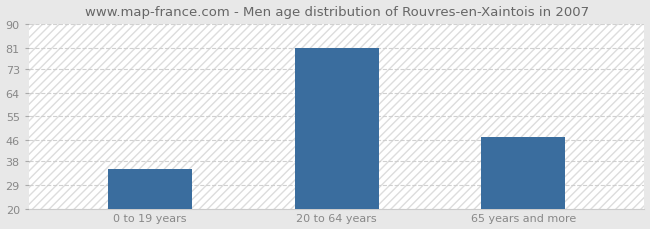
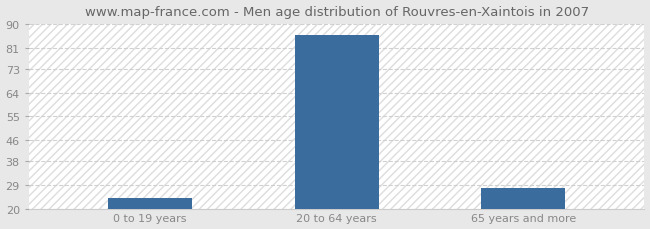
0 to 19 years: 35 -> 24
20 to 64 years: 81 -> 86
65 years and more: 47 -> 28
